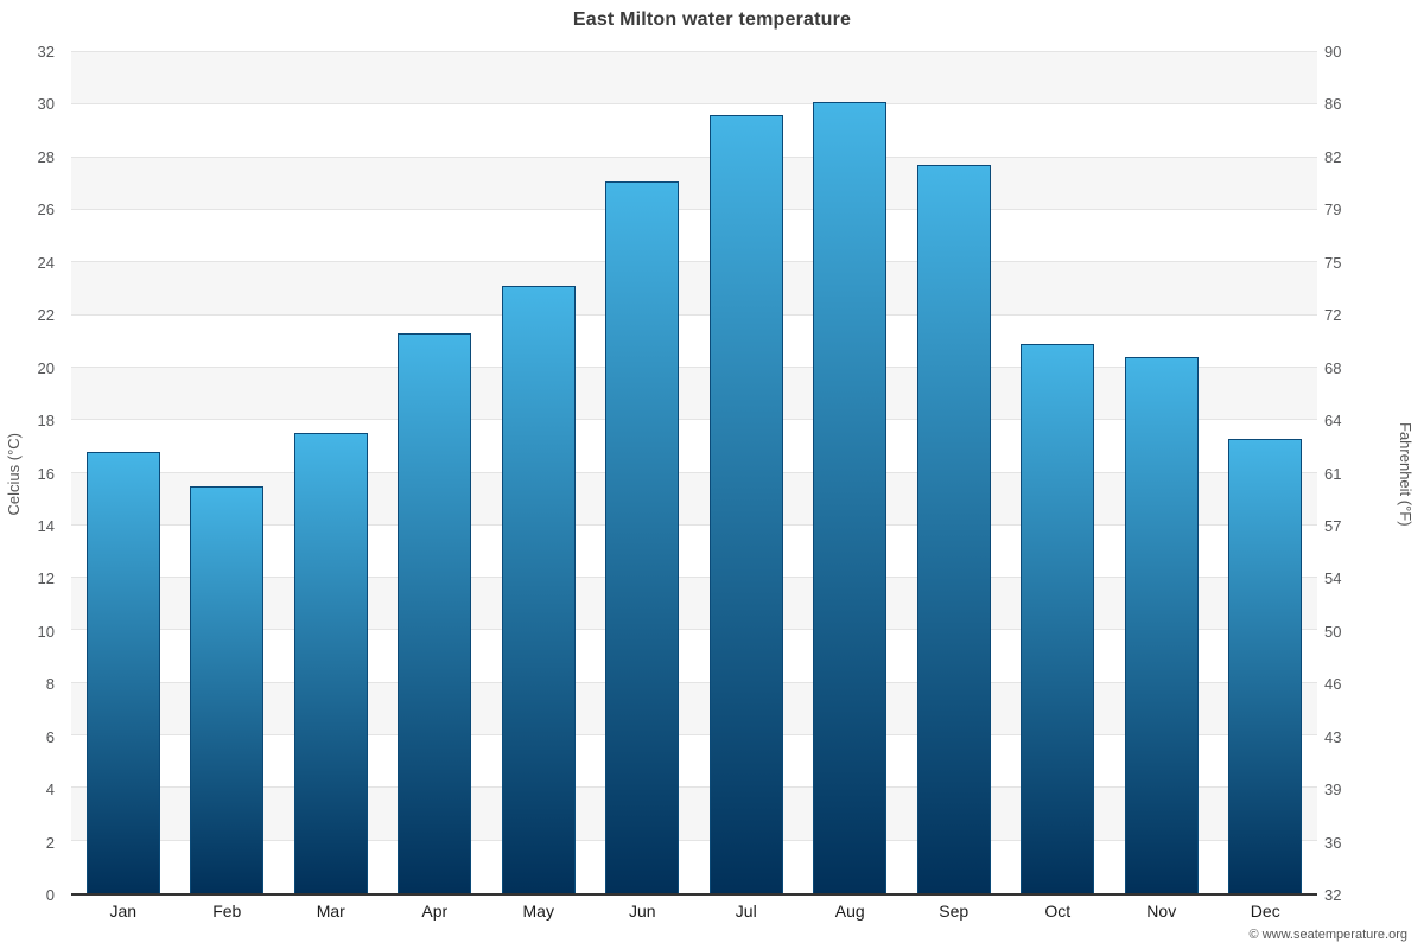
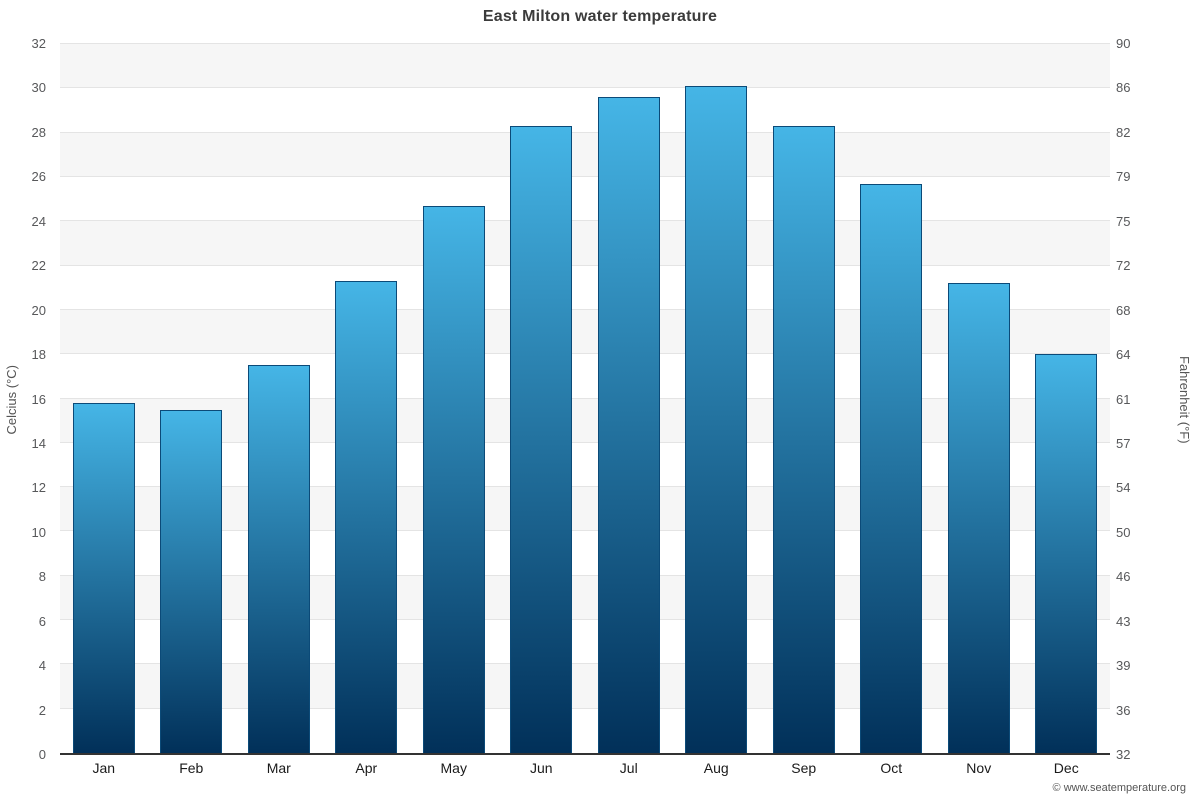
Jan: 16.8 -> 15.8
May: 23.1 -> 24.7
Jun: 27.1 -> 28.3
Sep: 27.7 -> 28.3
Oct: 20.9 -> 25.7
Nov: 20.4 -> 21.2
Dec: 17.3 -> 18.0
